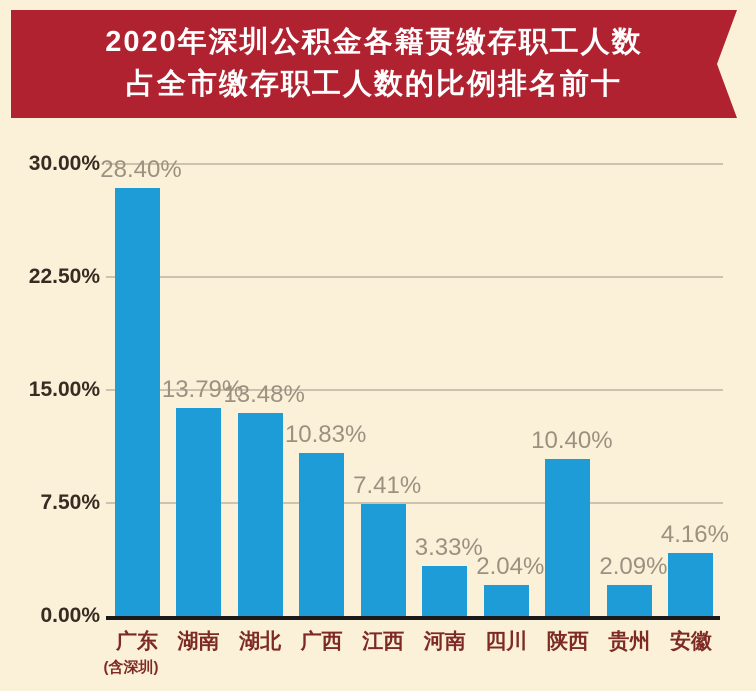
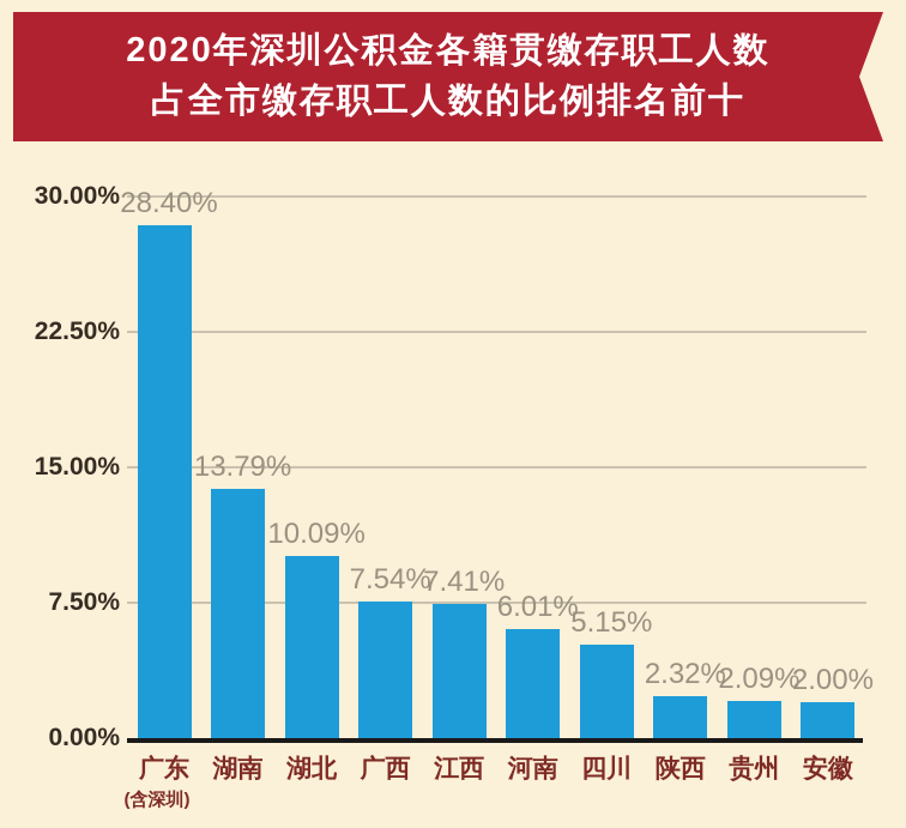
湖北: 13.48% -> 10.09%
广西: 10.83% -> 7.54%
河南: 3.33% -> 6.01%
四川: 2.04% -> 5.15%
陕西: 10.40% -> 2.32%
安徽: 4.16% -> 2.00%
